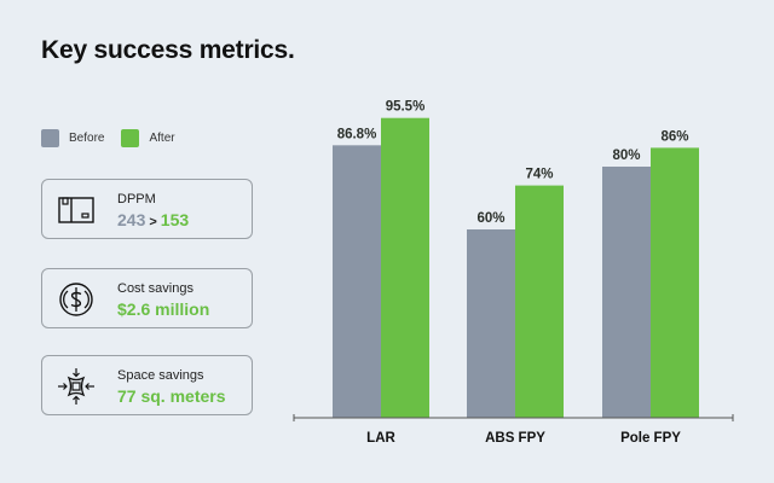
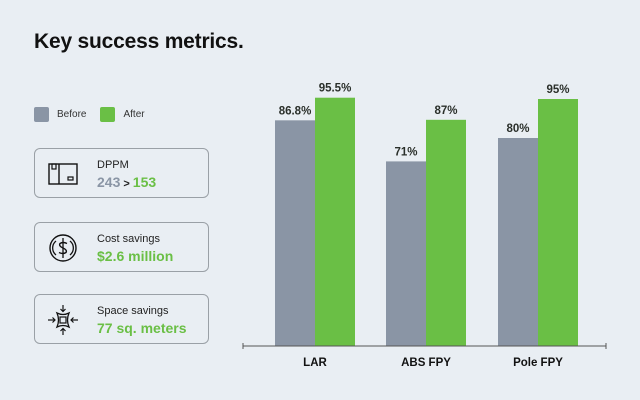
Before/ABS FPY: 60% -> 71%
After/ABS FPY: 74% -> 87%
After/Pole FPY: 86% -> 95%
